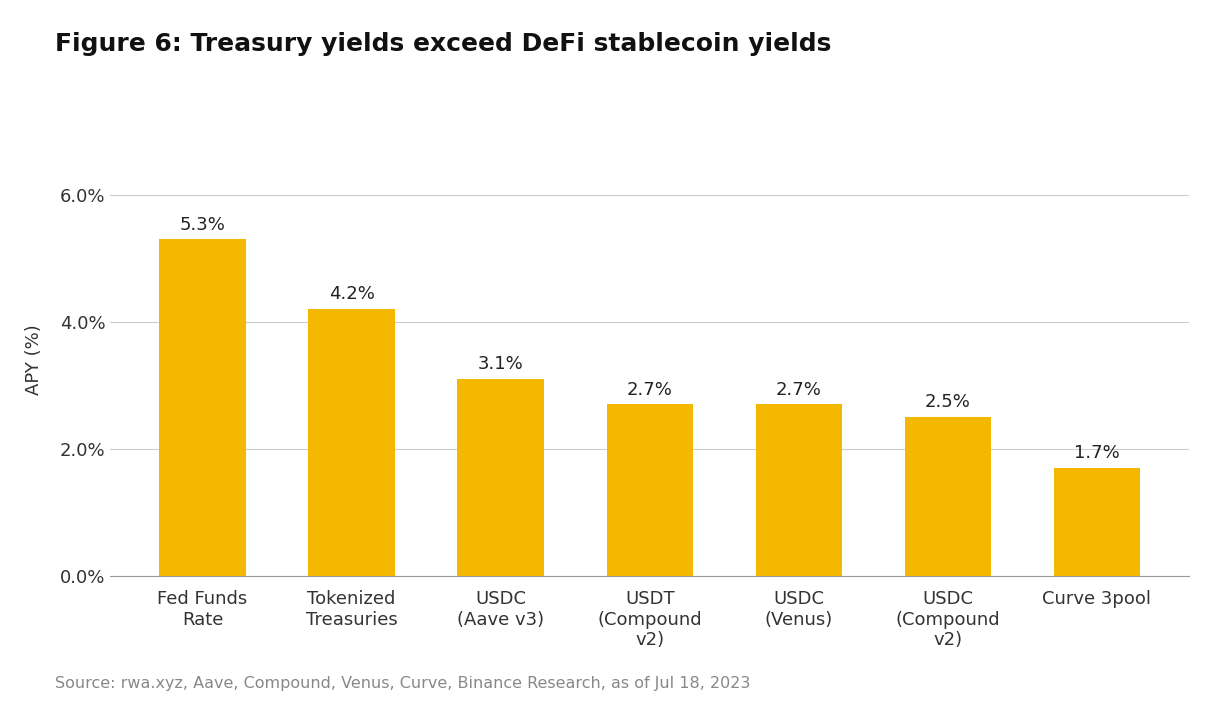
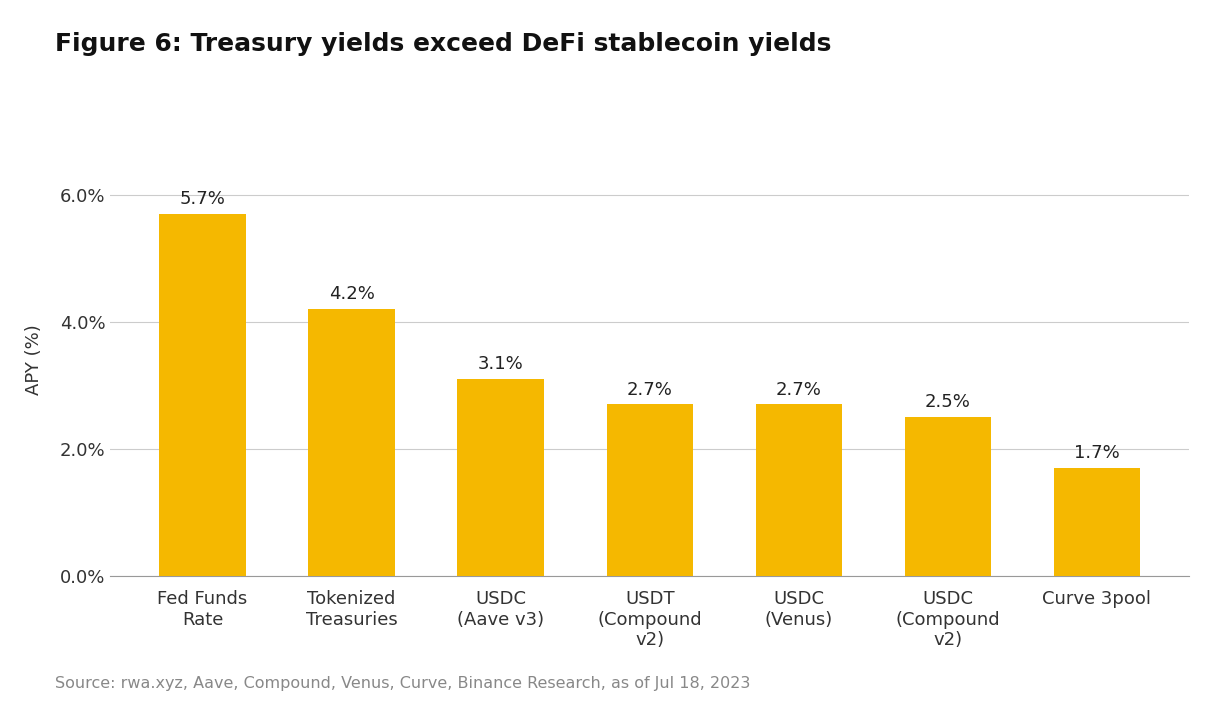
Fed Funds Rate: 5.3% -> 5.7%
